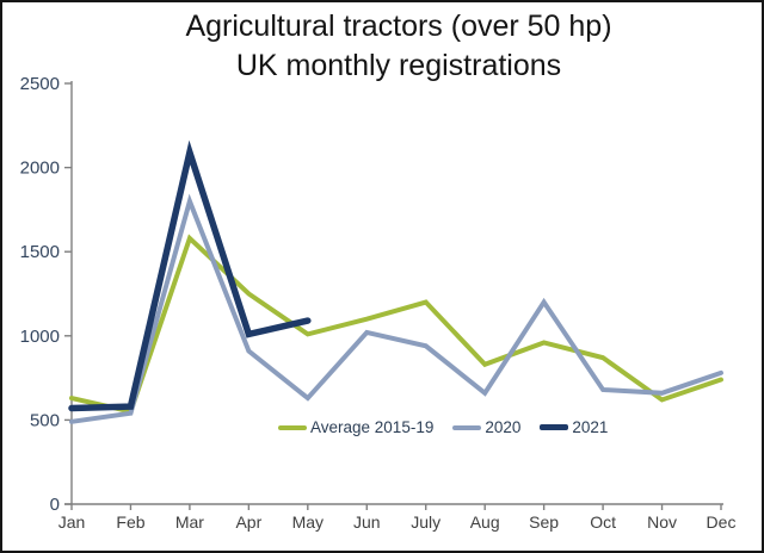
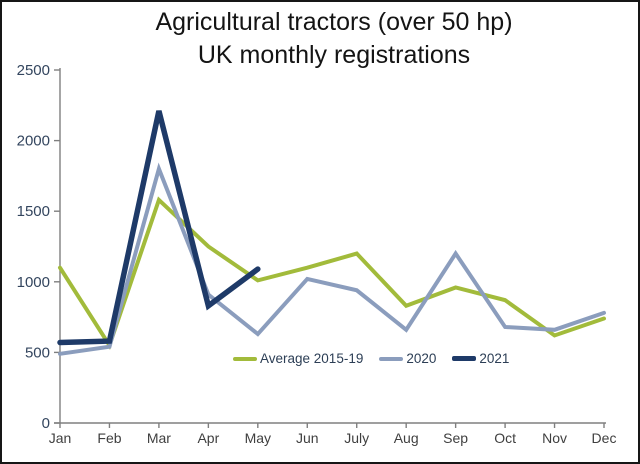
Average 2015-19/Jan: 630 -> 1100
2021/Mar: 2090 -> 2210
2021/Apr: 1010 -> 830
